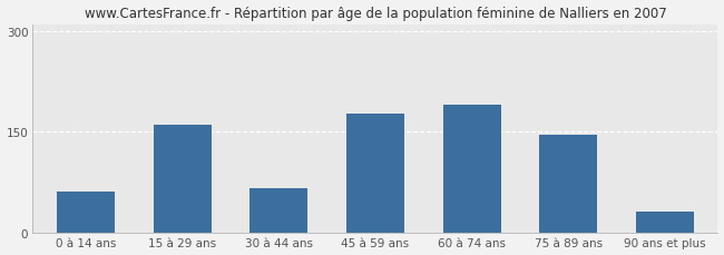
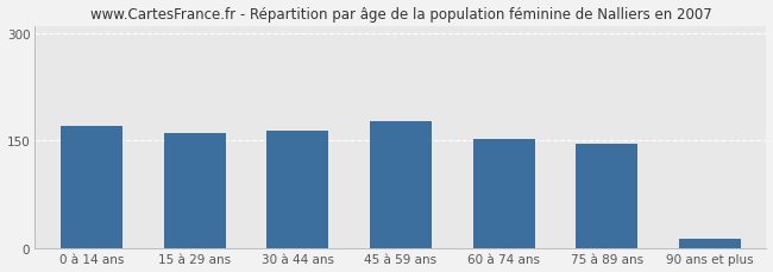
0 à 14 ans: 62 -> 170
30 à 44 ans: 66 -> 164
60 à 74 ans: 190 -> 152
90 ans et plus: 32 -> 13
